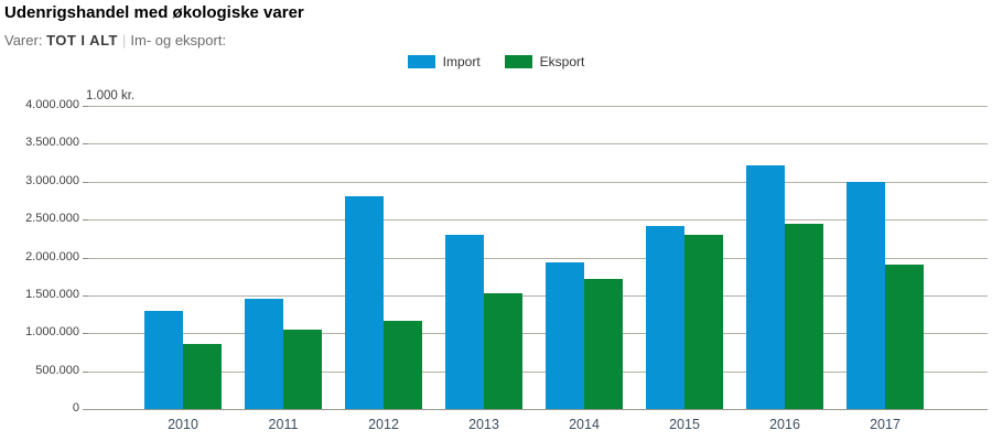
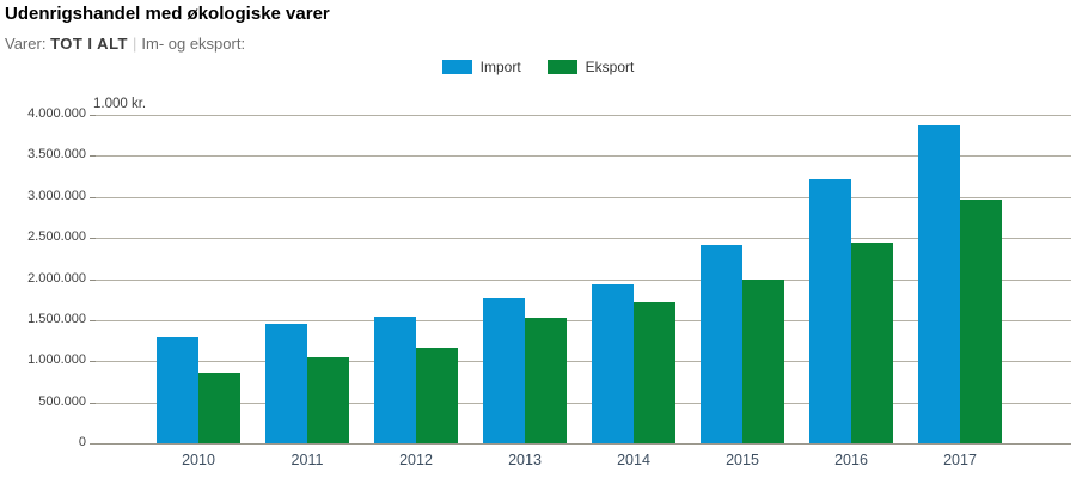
Import/2012: 2800000 -> 1500000
Import/2013: 2300000 -> 1800000
Eksport/2015: 2300000 -> 2000000
Import/2017: 3000000 -> 3900000
Eksport/2017: 1900000 -> 3000000
